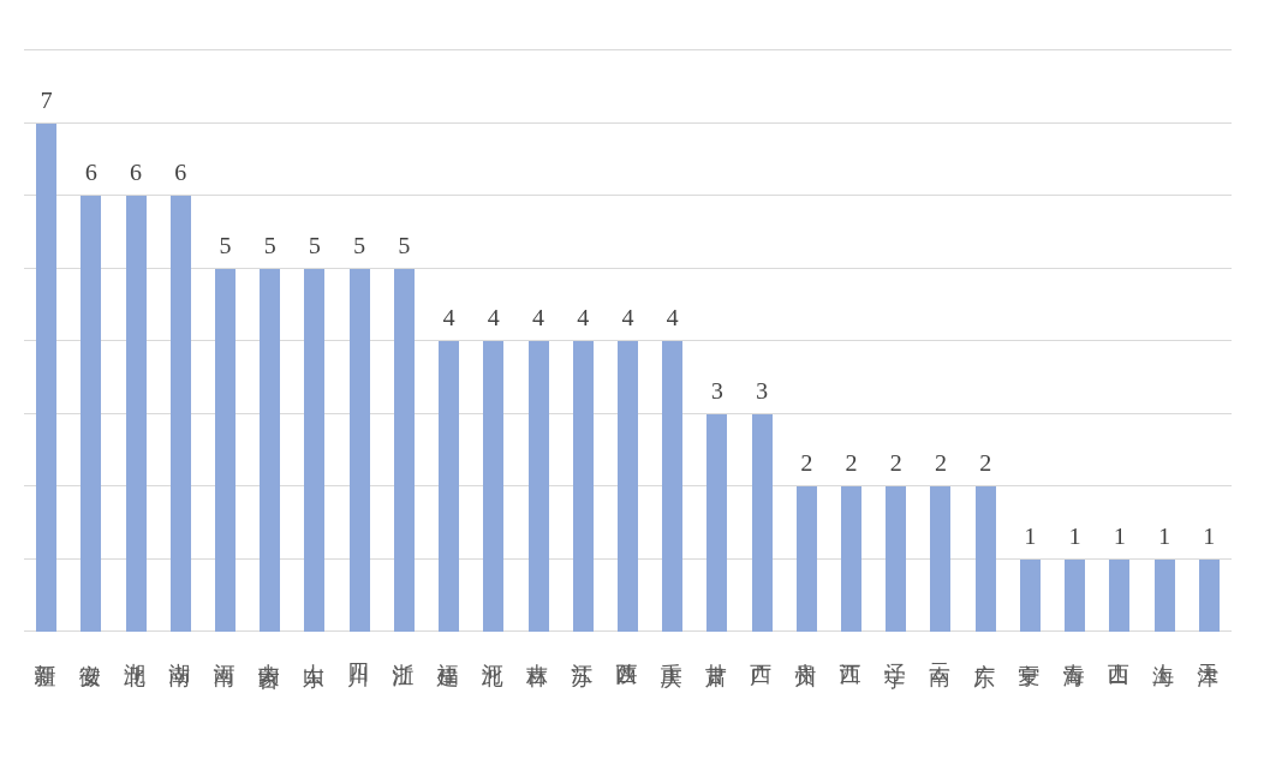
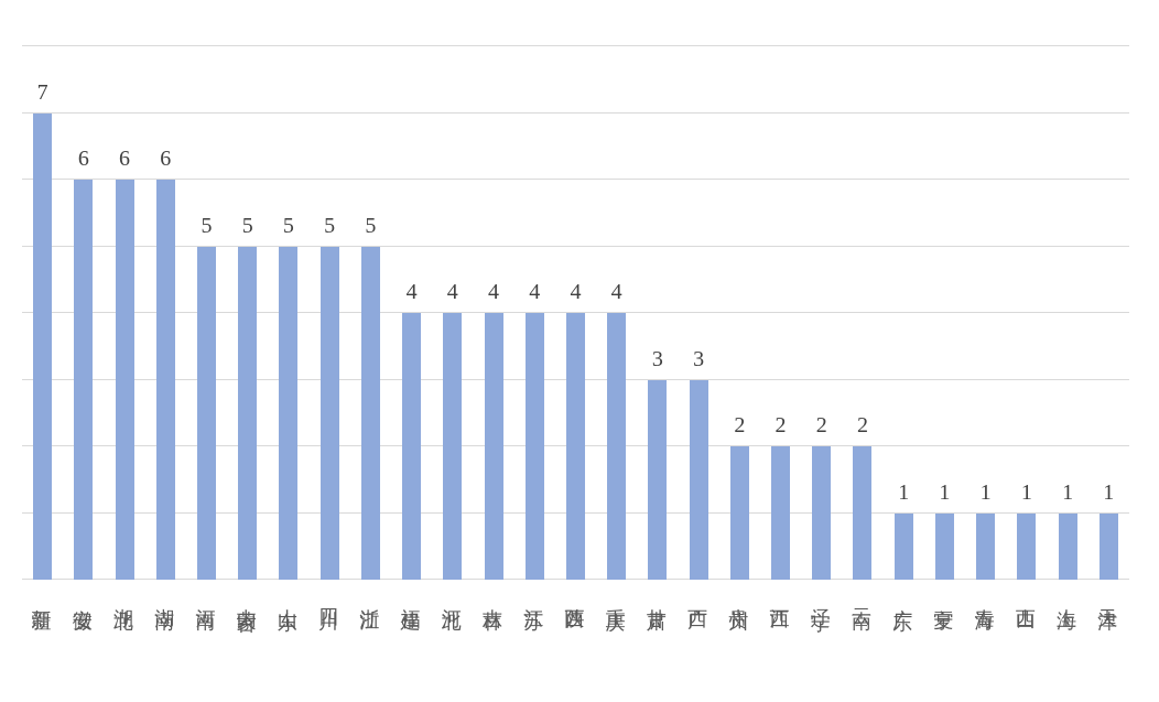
广东: 2 -> 1
